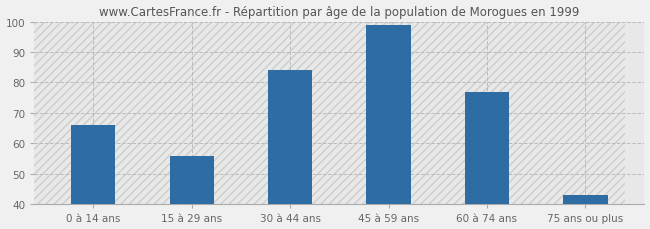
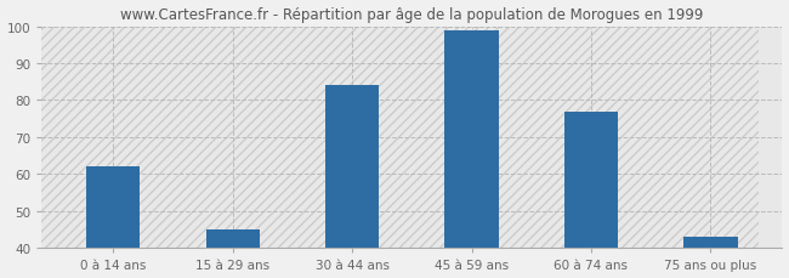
0 à 14 ans: 66 -> 62
15 à 29 ans: 56 -> 45
